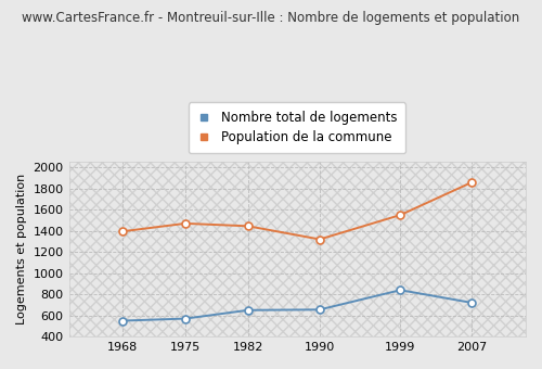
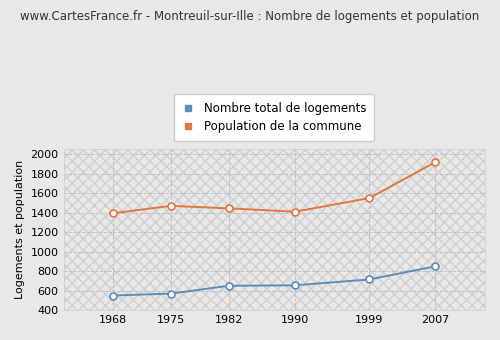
Population de la commune/1990: 1320 -> 1410
Nombre total de logements/1999: 840 -> 720
Nombre total de logements/2007: 720 -> 850
Population de la commune/2007: 1860 -> 1920
